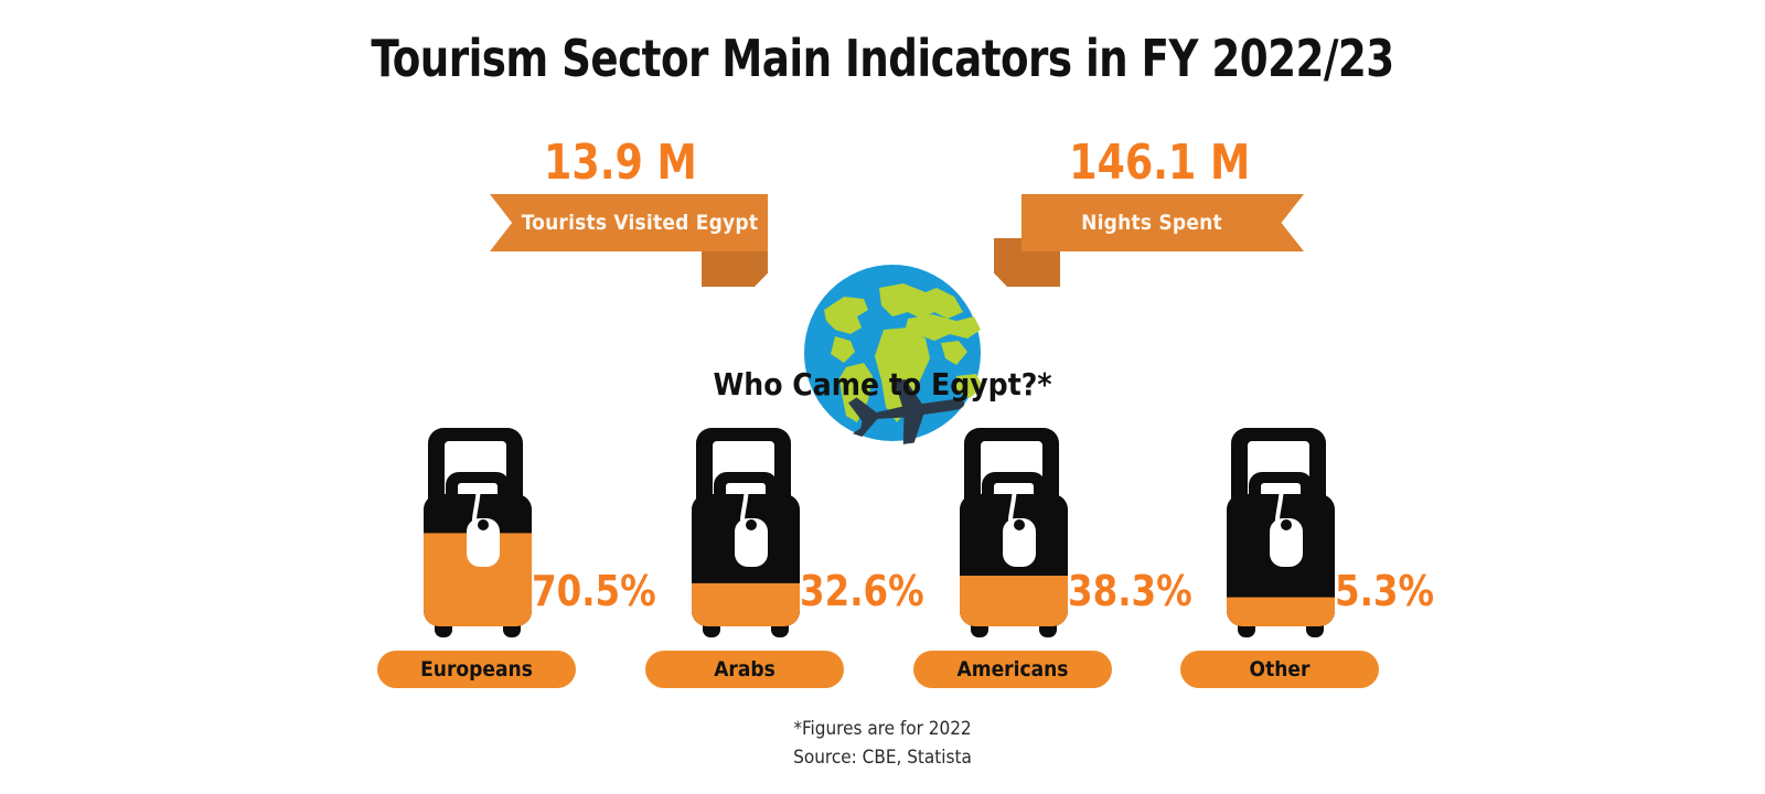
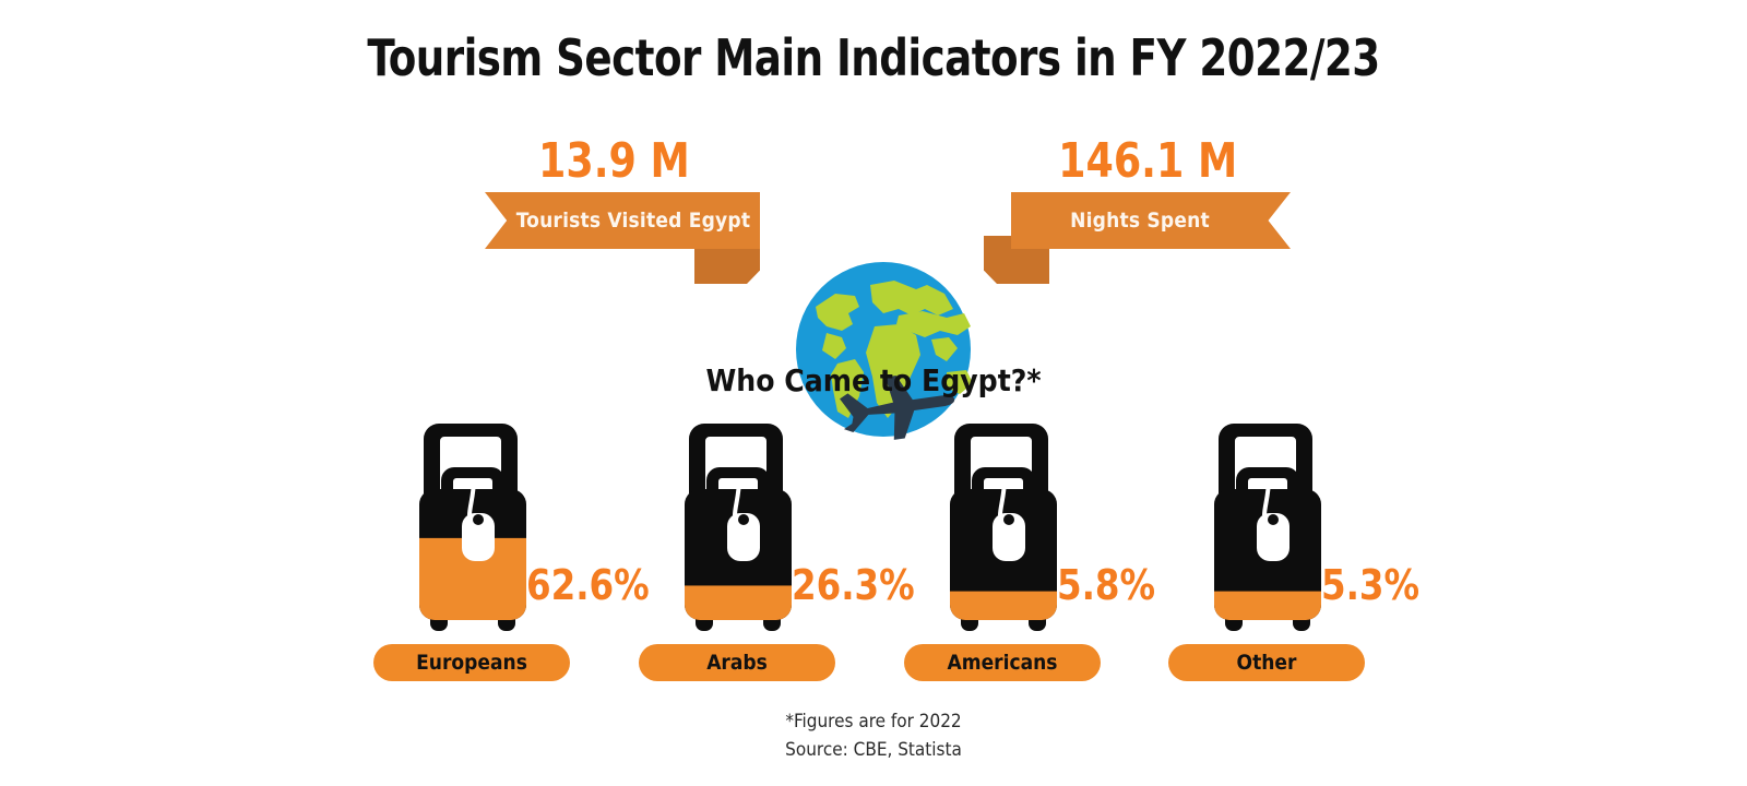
Europeans: 70.5% -> 62.6%
Arabs: 32.6% -> 26.3%
Americans: 38.3% -> 5.8%
